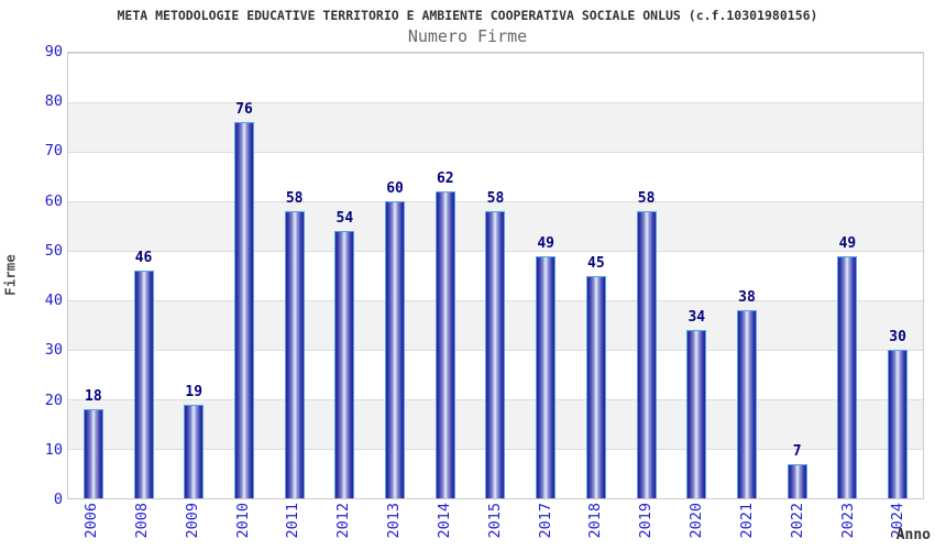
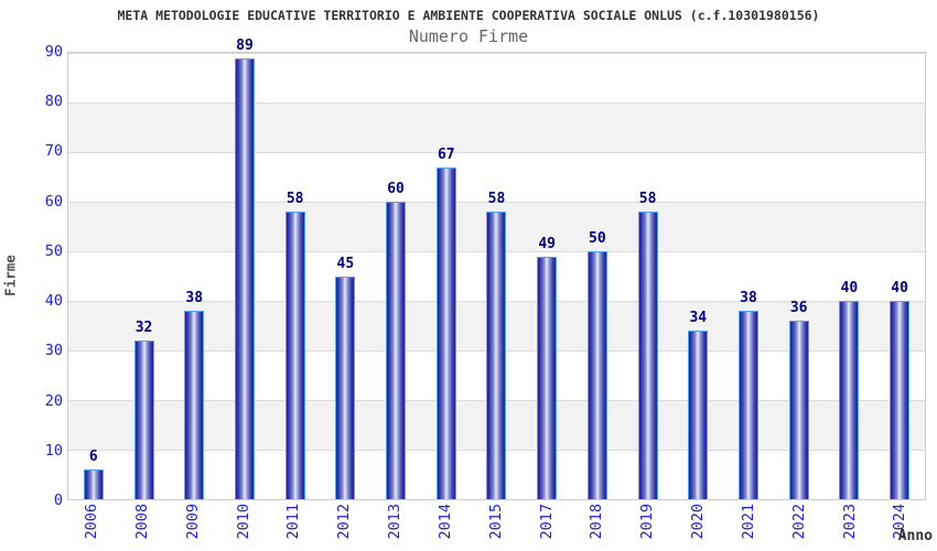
2006: 18 -> 6
2008: 46 -> 32
2009: 19 -> 38
2010: 76 -> 89
2012: 54 -> 45
2014: 62 -> 67
2018: 45 -> 50
2022: 7 -> 36
2023: 49 -> 40
2024: 30 -> 40
